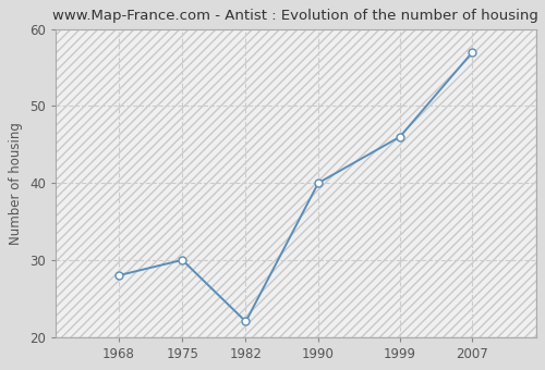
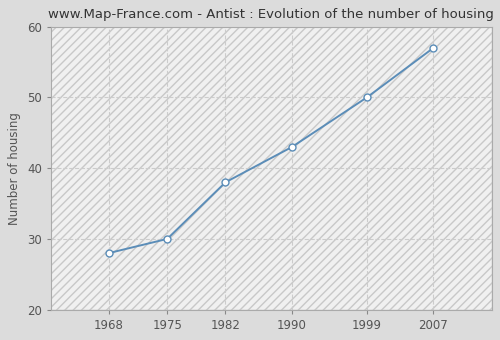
1982: 22 -> 38
1990: 40 -> 43
1999: 46 -> 50
